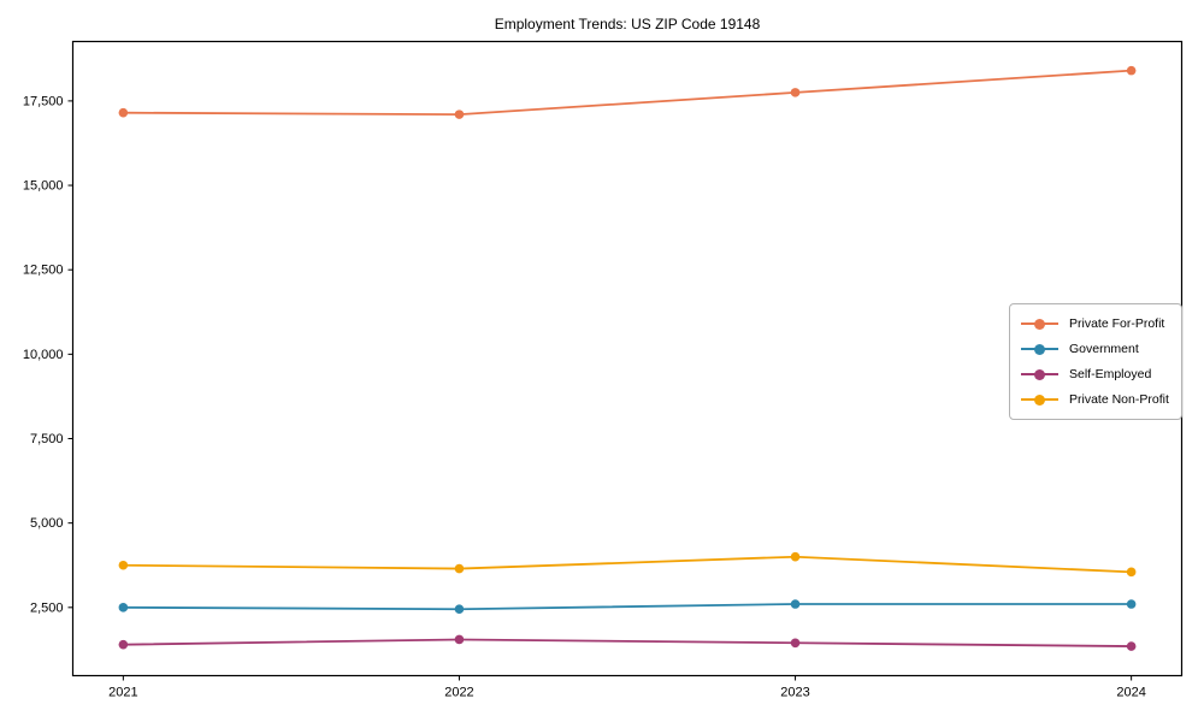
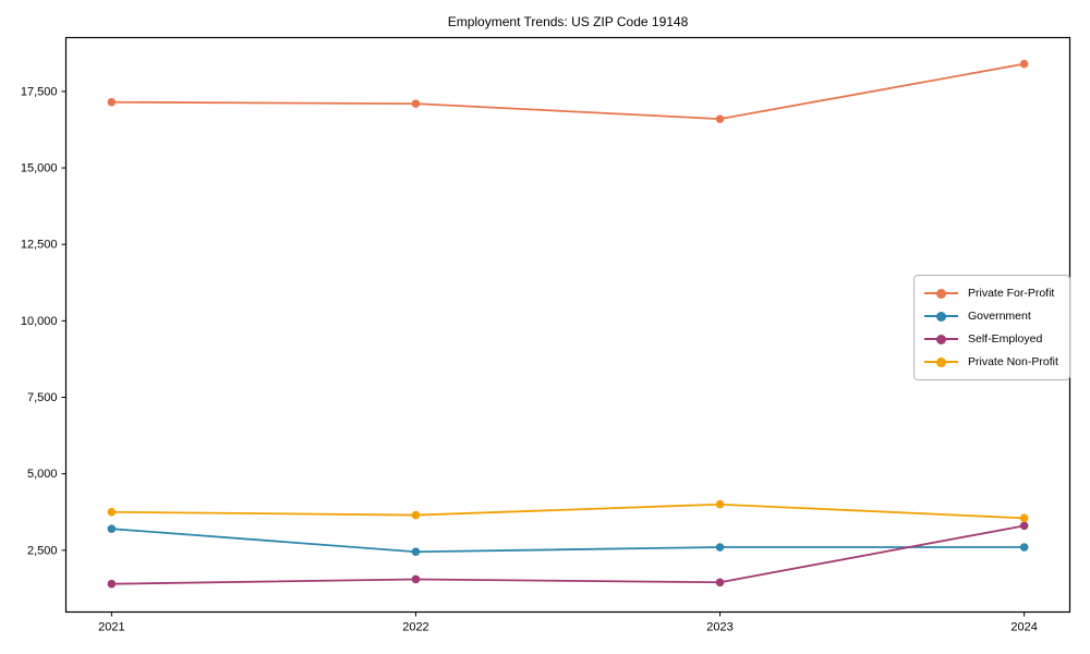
Government/2021: 2500 -> 3200
Private For-Profit/2023: 17800 -> 16600
Self-Employed/2024: 1400 -> 3300
